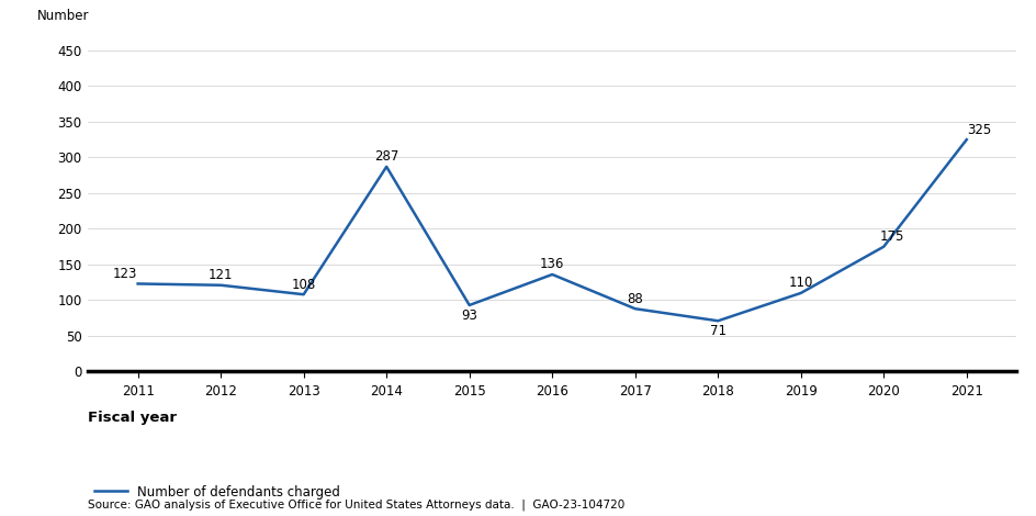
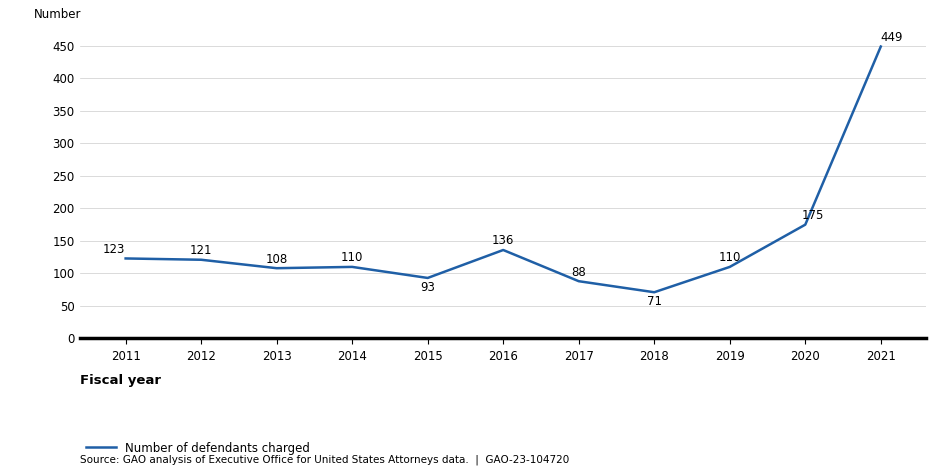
2014: 287 -> 110
2021: 325 -> 449
